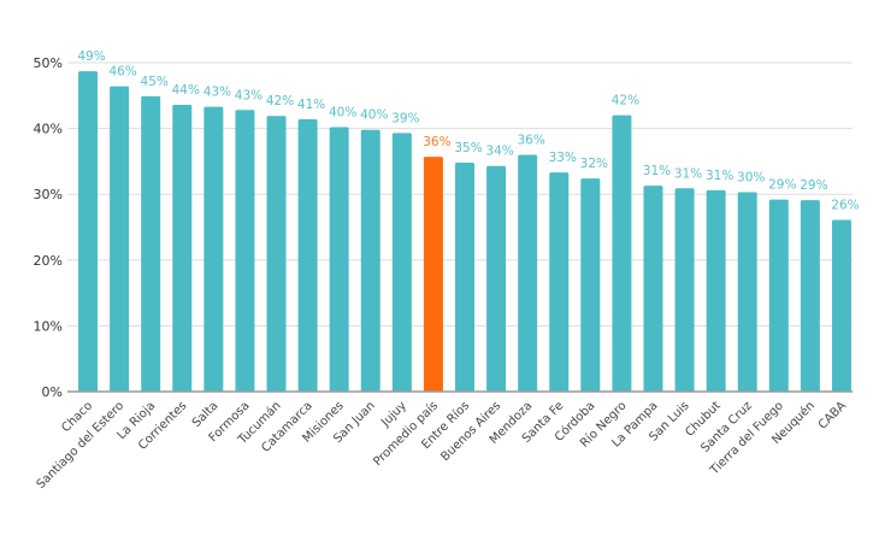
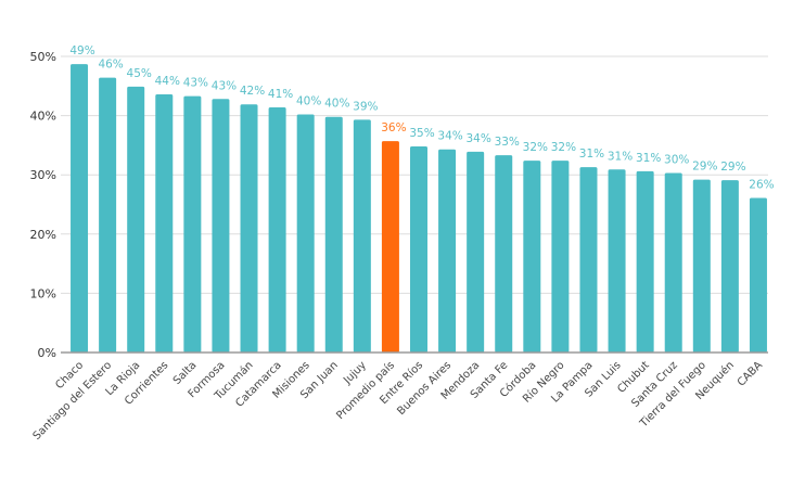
Mendoza: 36% -> 34%
Río Negro: 42% -> 32%
